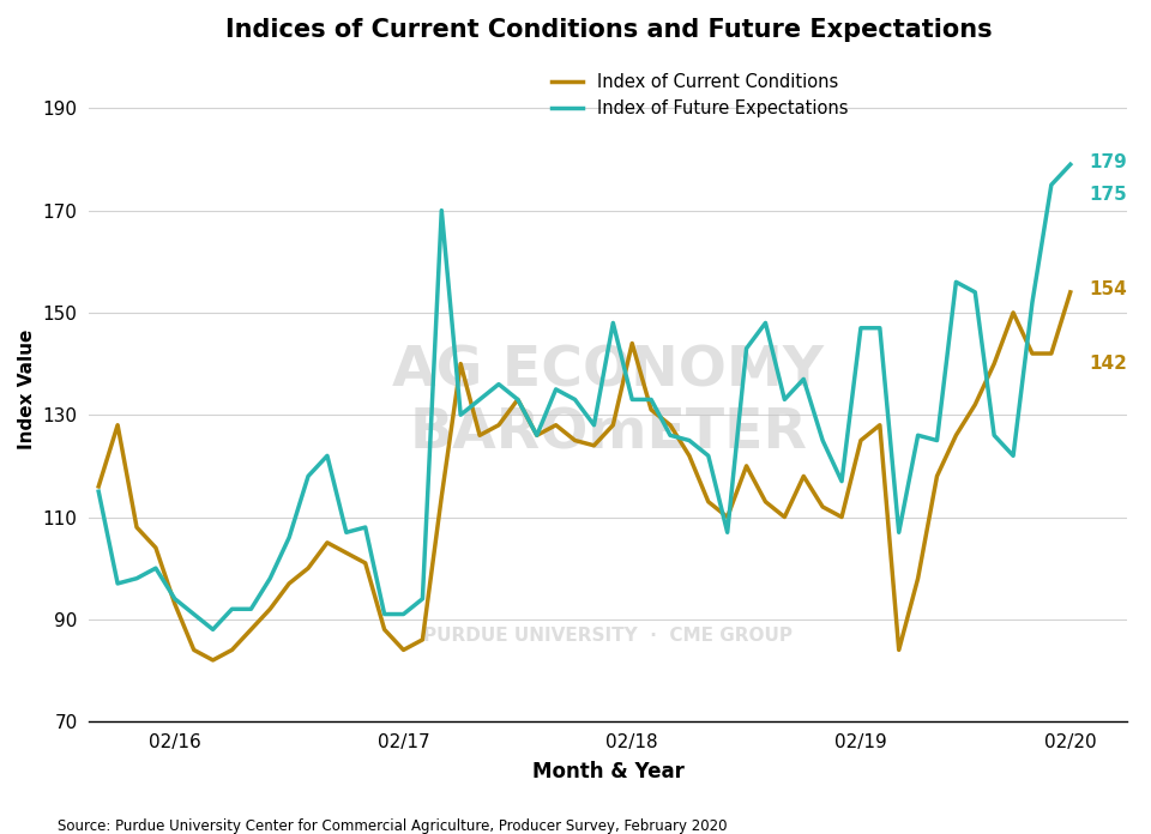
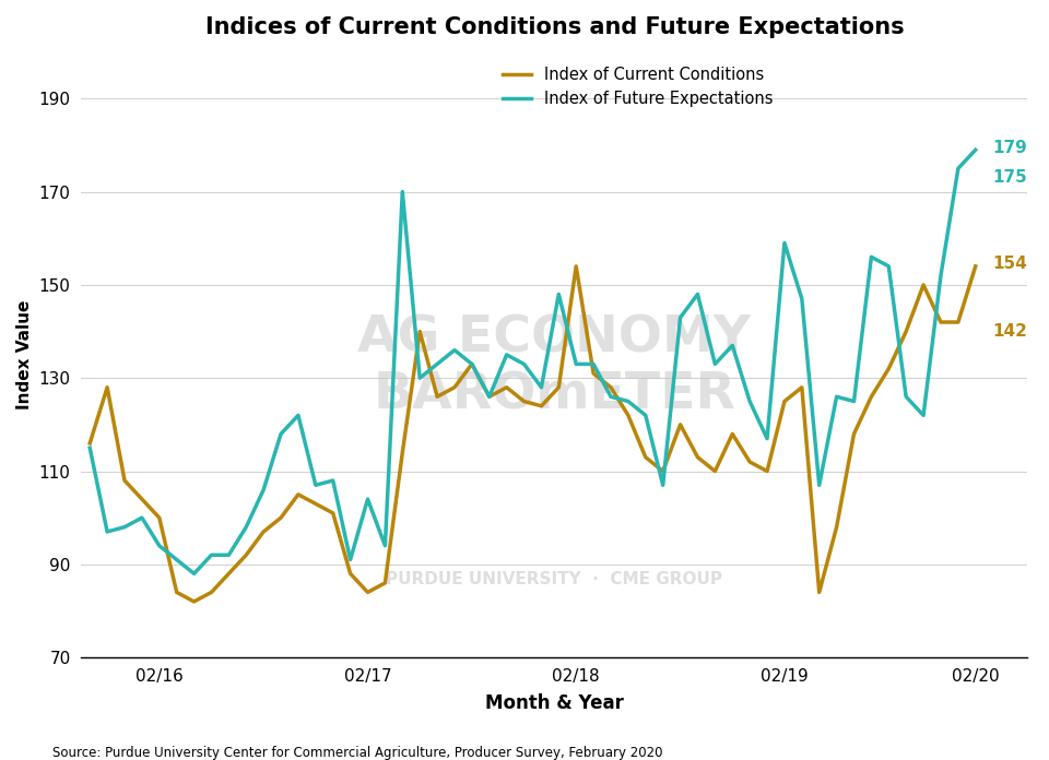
Index of Current Conditions/02/16: 93 -> 100
Index of Future Expectations/02/17: 91 -> 104
Index of Current Conditions/02/18: 144 -> 154
Index of Future Expectations/02/19: 147 -> 159
